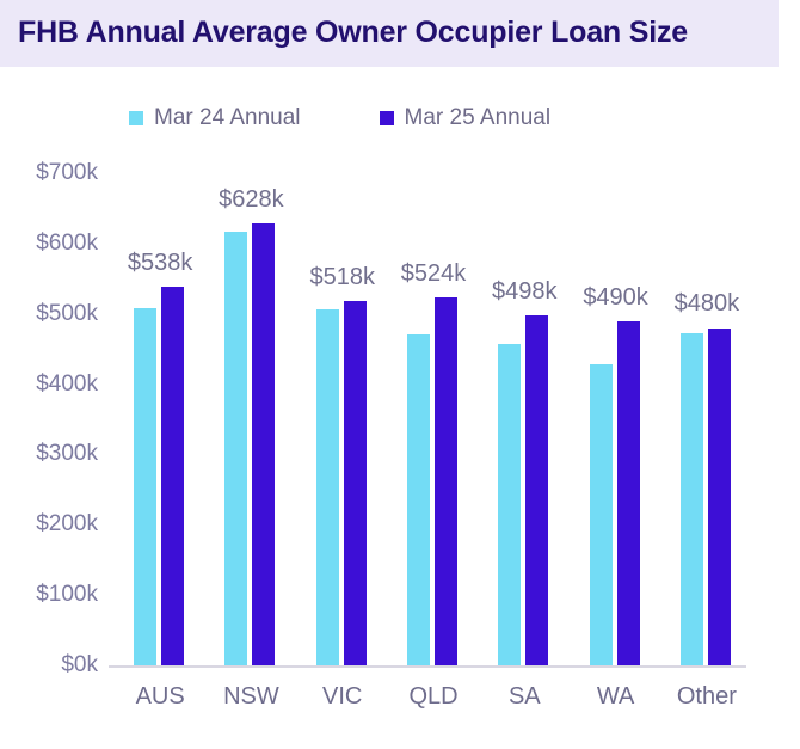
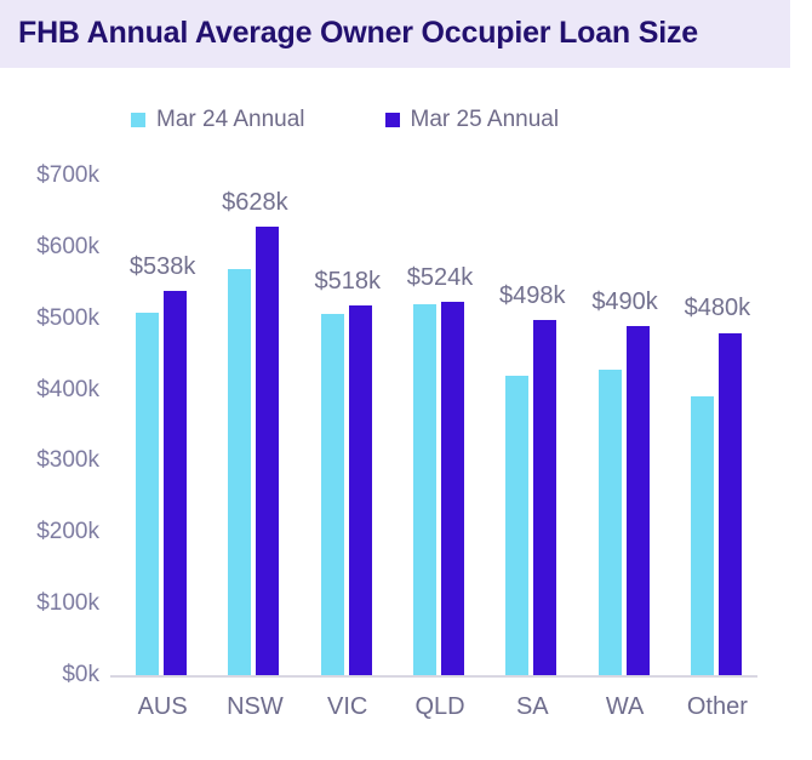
Mar 24 Annual/NSW: $620k -> $570k
Mar 24 Annual/QLD: $470k -> $520k
Mar 24 Annual/SA: $460k -> $420k
Mar 24 Annual/Other: $470k -> $390k
